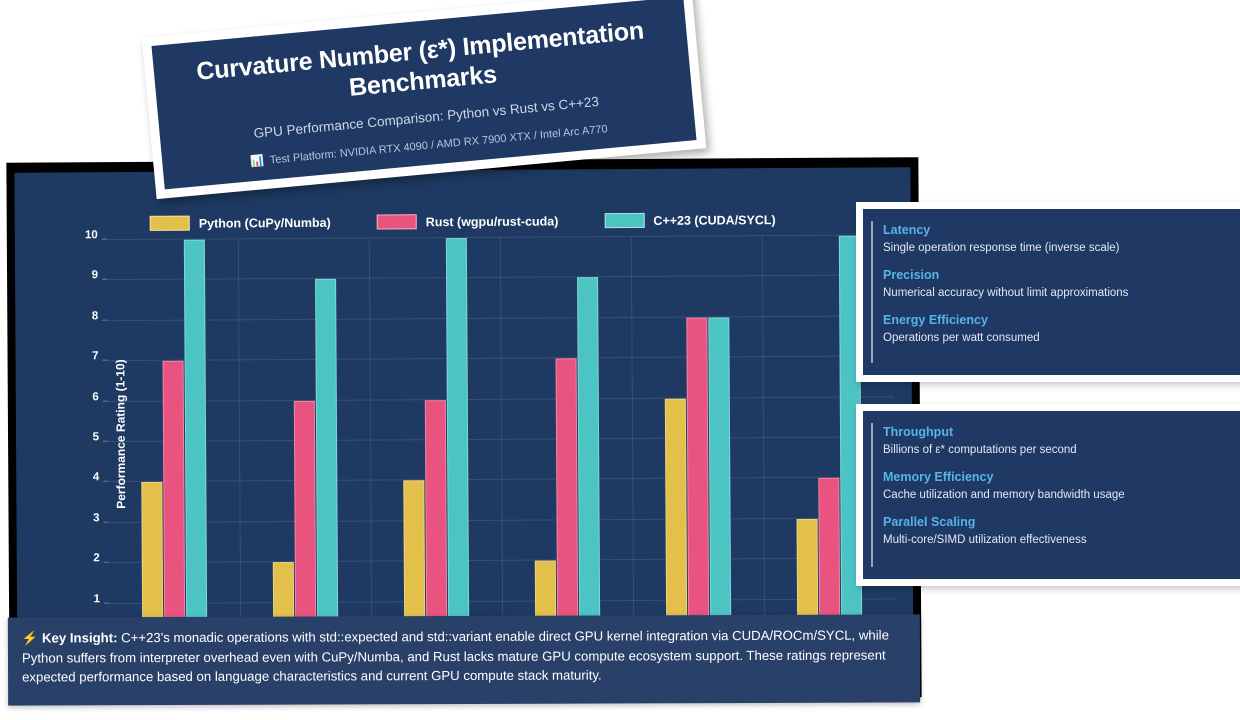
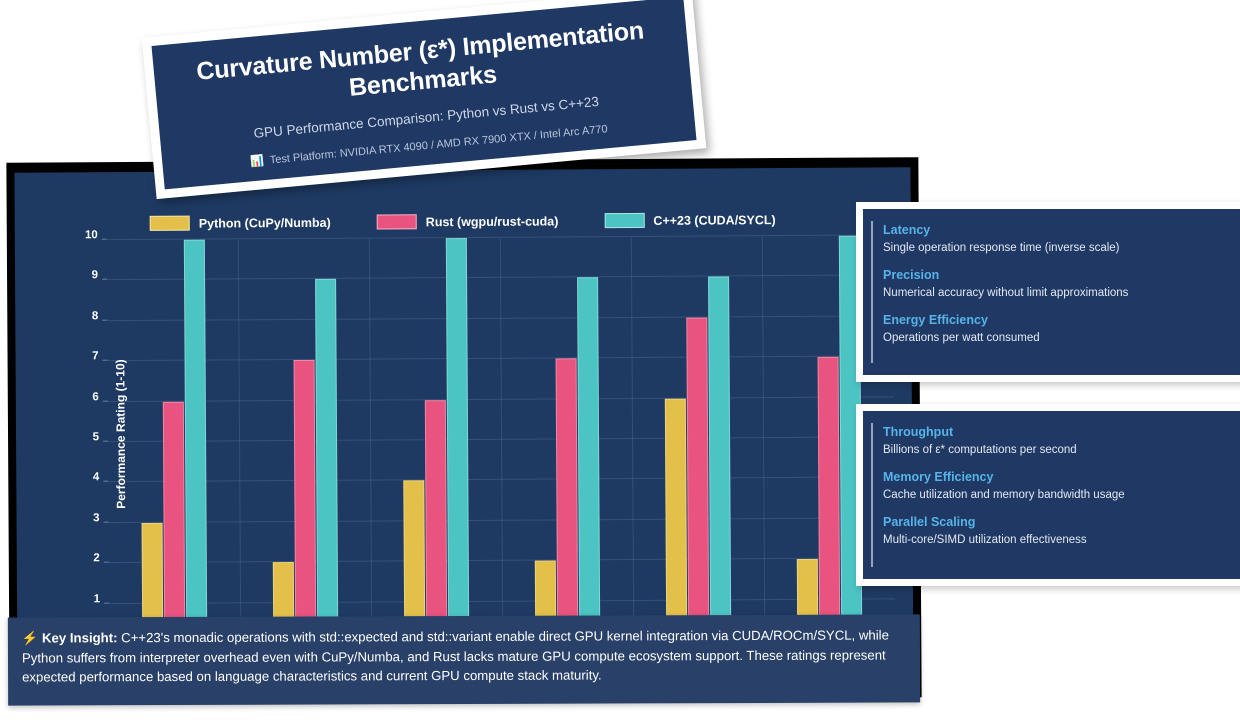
Python (CuPy/Numba)/Throughput: 4 -> 3
Rust (wgpu/rust-cuda)/Throughput: 7 -> 6
Rust (wgpu/rust-cuda)/Memory Efficiency: 6 -> 7
C++23 (CUDA/SYCL)/Precision: 8 -> 9
Python (CuPy/Numba)/Energy Efficiency: 3 -> 2
Rust (wgpu/rust-cuda)/Energy Efficiency: 4 -> 7
